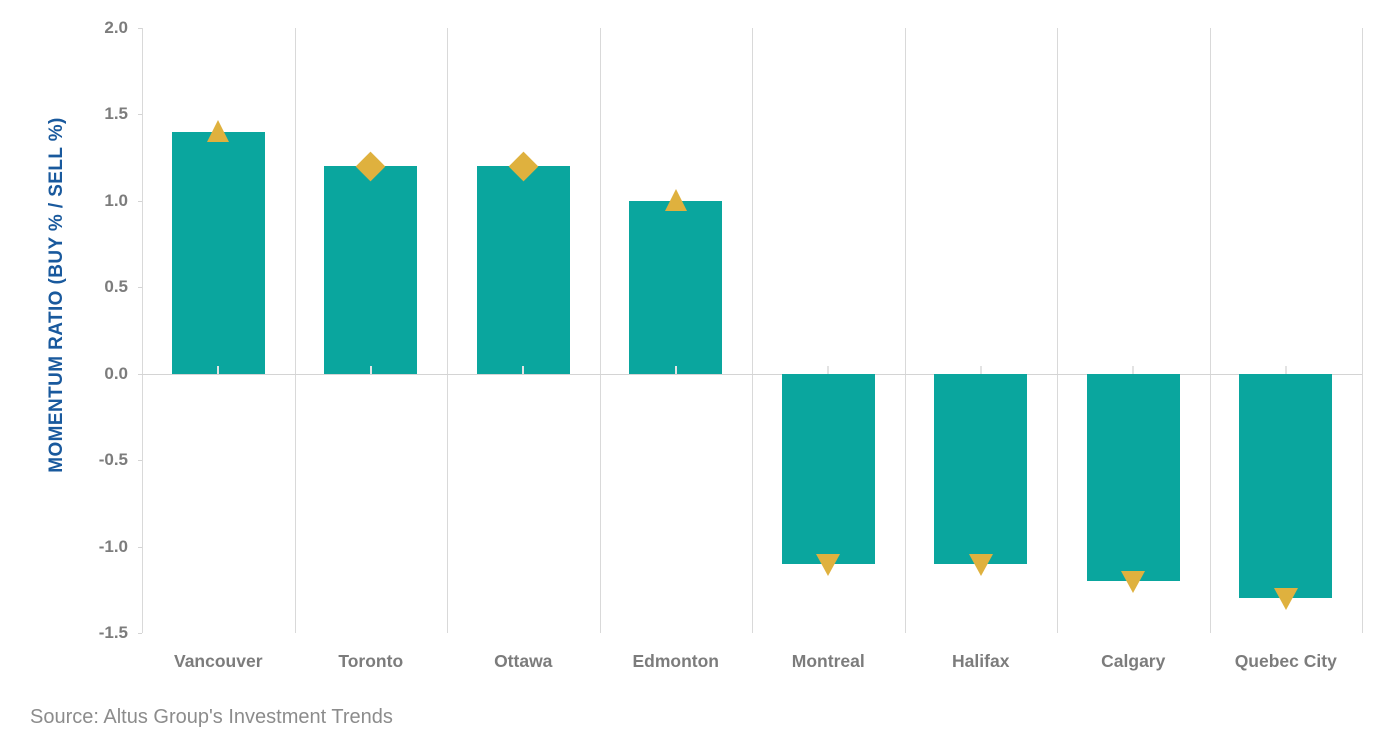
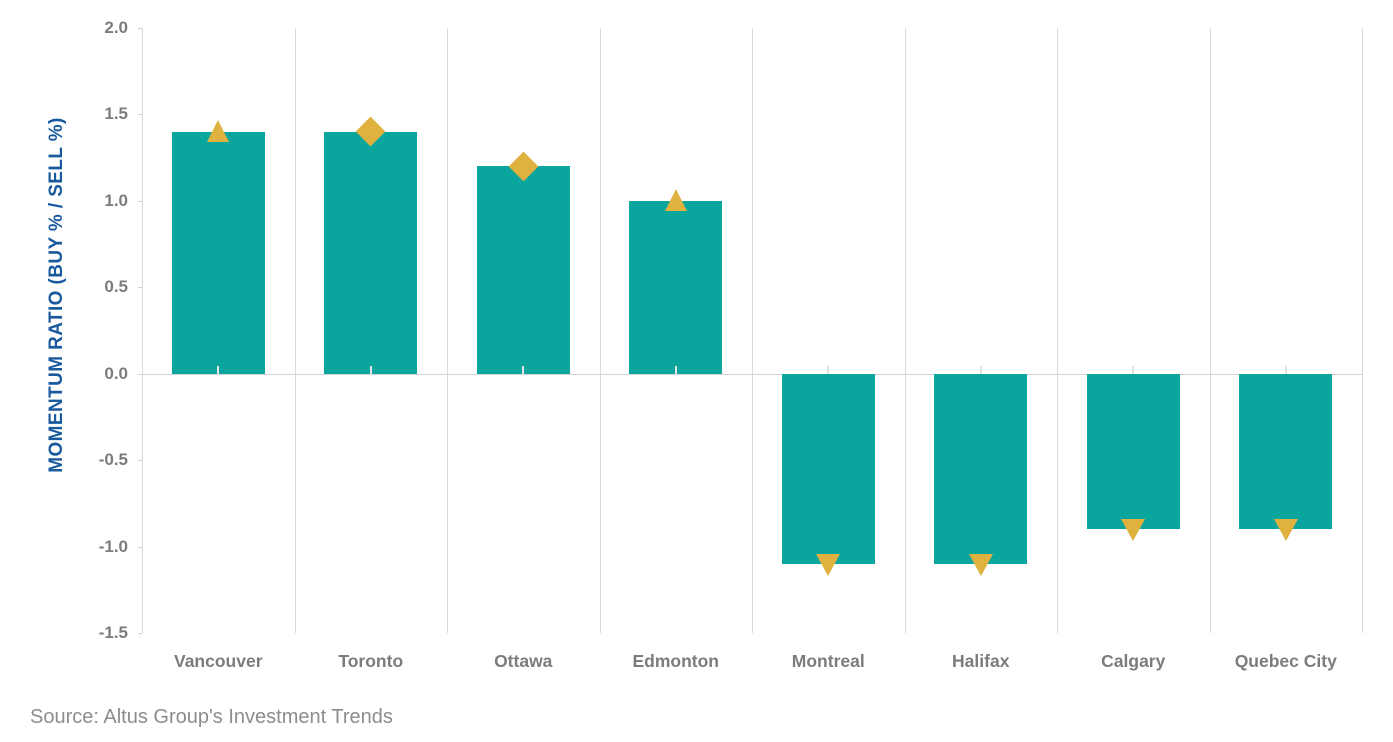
Toronto: 1.2 -> 1.4
Calgary: -1.2 -> -0.9
Quebec City: -1.3 -> -0.9
